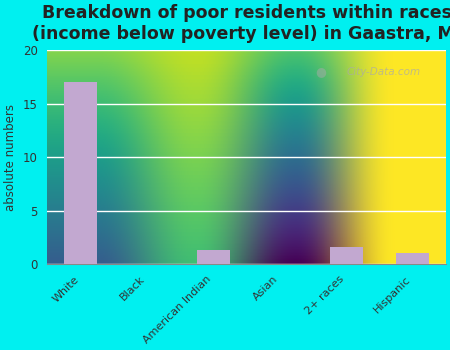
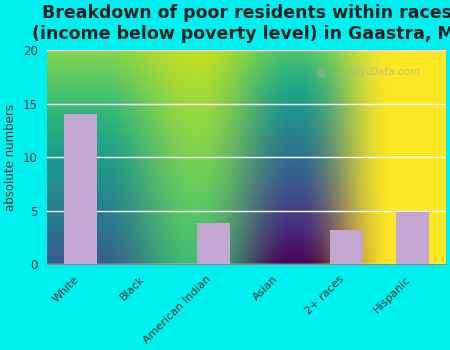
White: 17.0 -> 14.0
American Indian: 1.3 -> 3.9
2+ races: 1.6 -> 3.2
Hispanic: 1.1 -> 4.9
